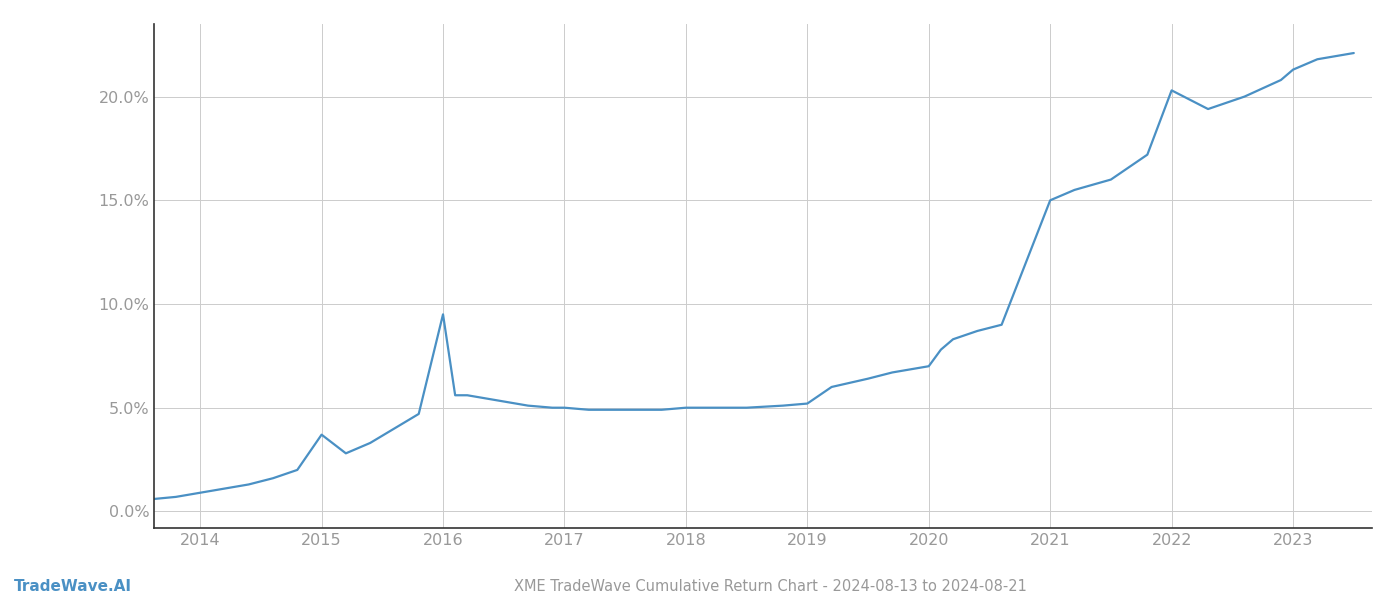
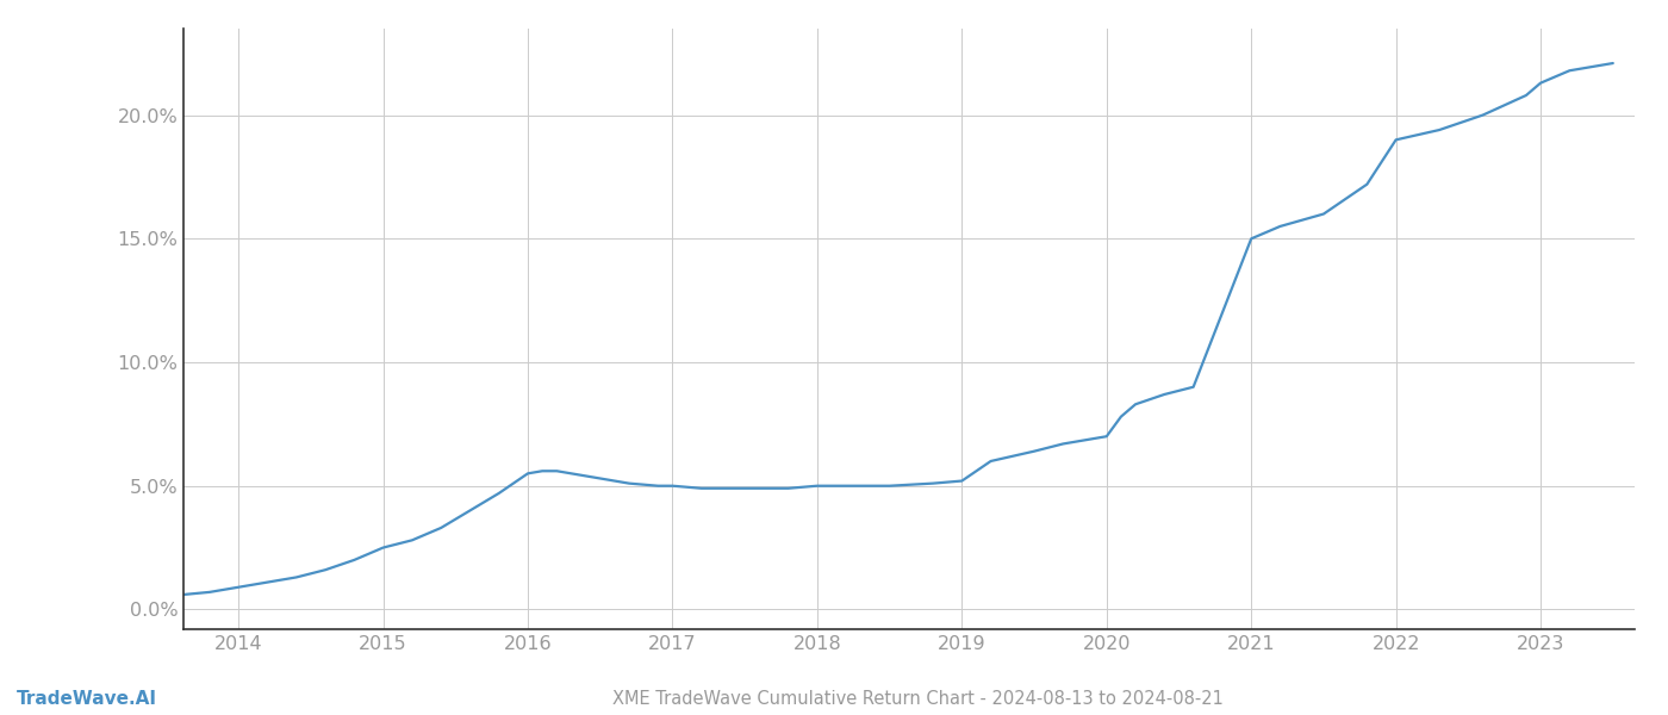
2015: 3.7% -> 2.5%
2016: 9.5% -> 5.5%
2022: 20.3% -> 19.0%
